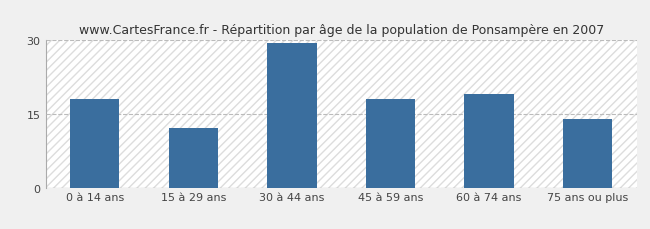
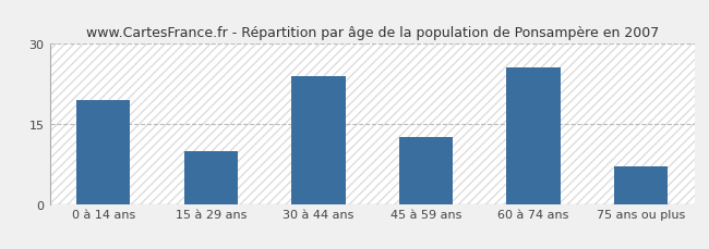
0 à 14 ans: 18.0 -> 19.5
15 à 29 ans: 12.2 -> 10.0
30 à 44 ans: 29.4 -> 24.0
45 à 59 ans: 18.0 -> 12.5
60 à 74 ans: 19.1 -> 25.5
75 ans ou plus: 13.9 -> 7.0
